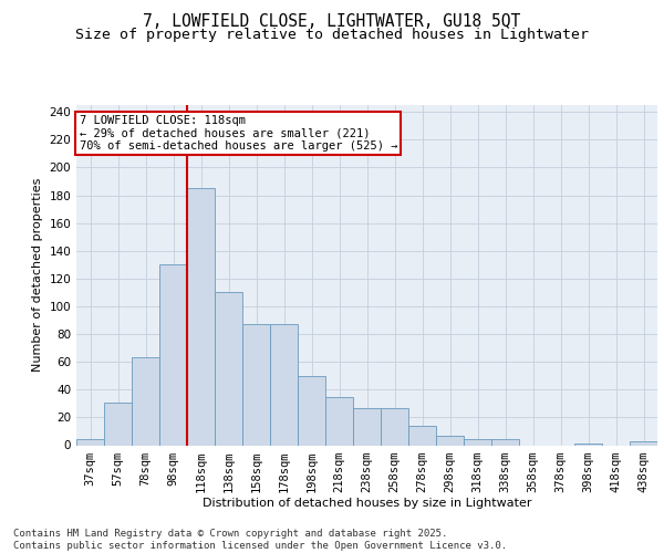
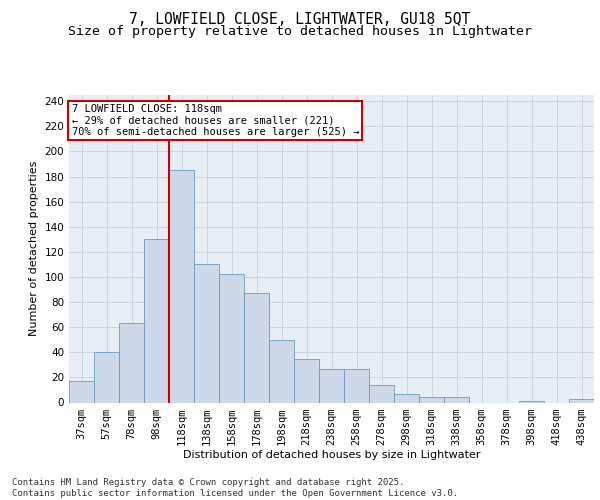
37sqm: 4 -> 17
57sqm: 31 -> 40
158sqm: 87 -> 102
